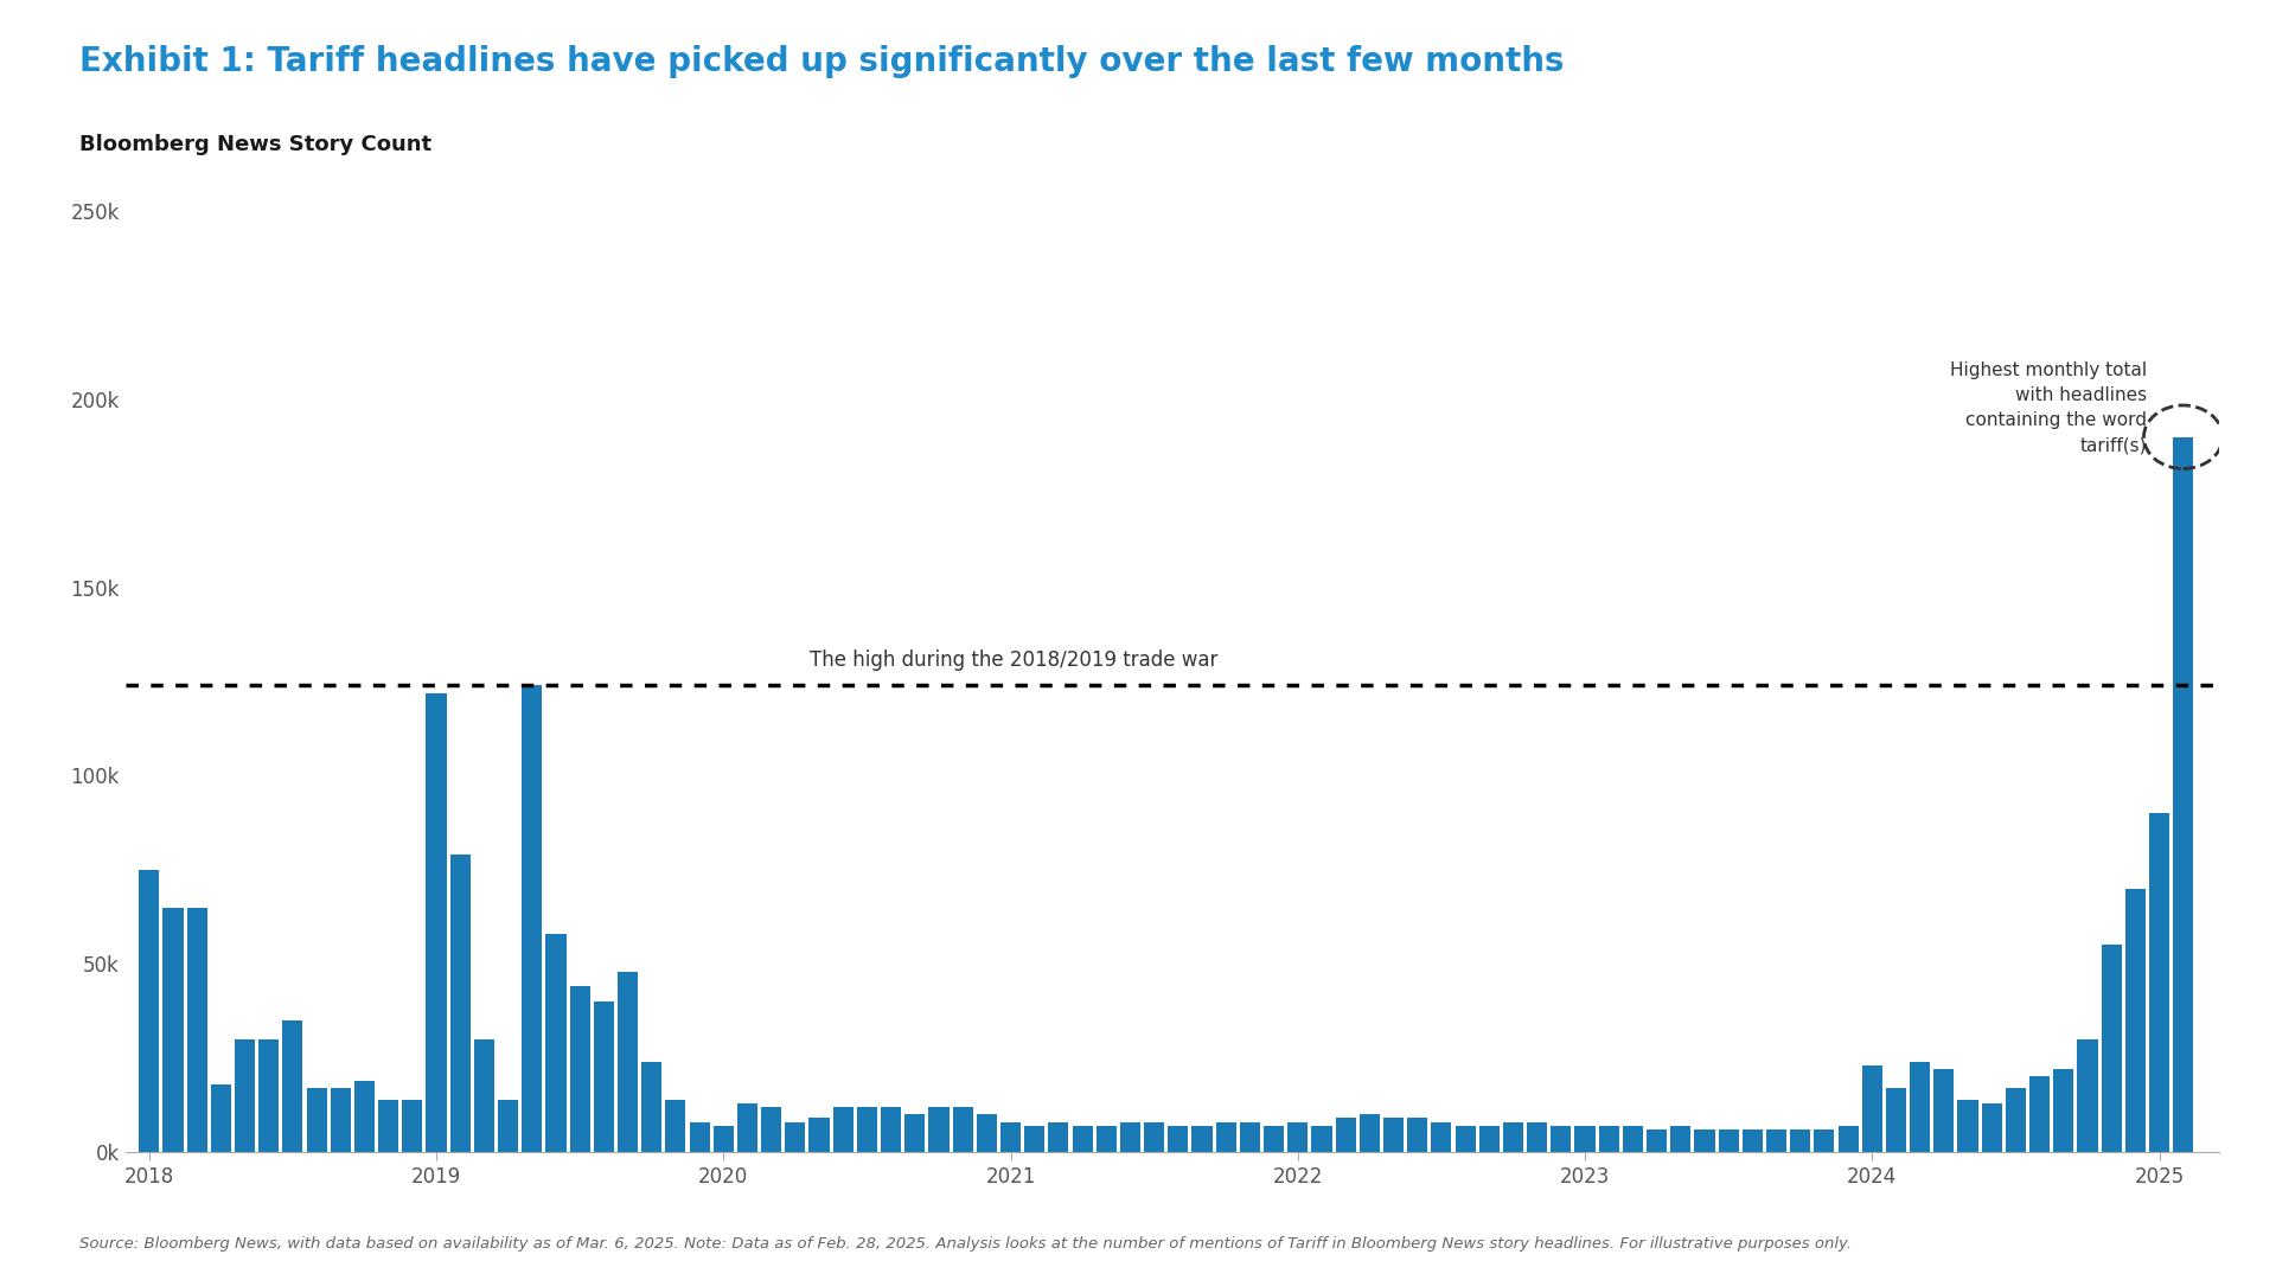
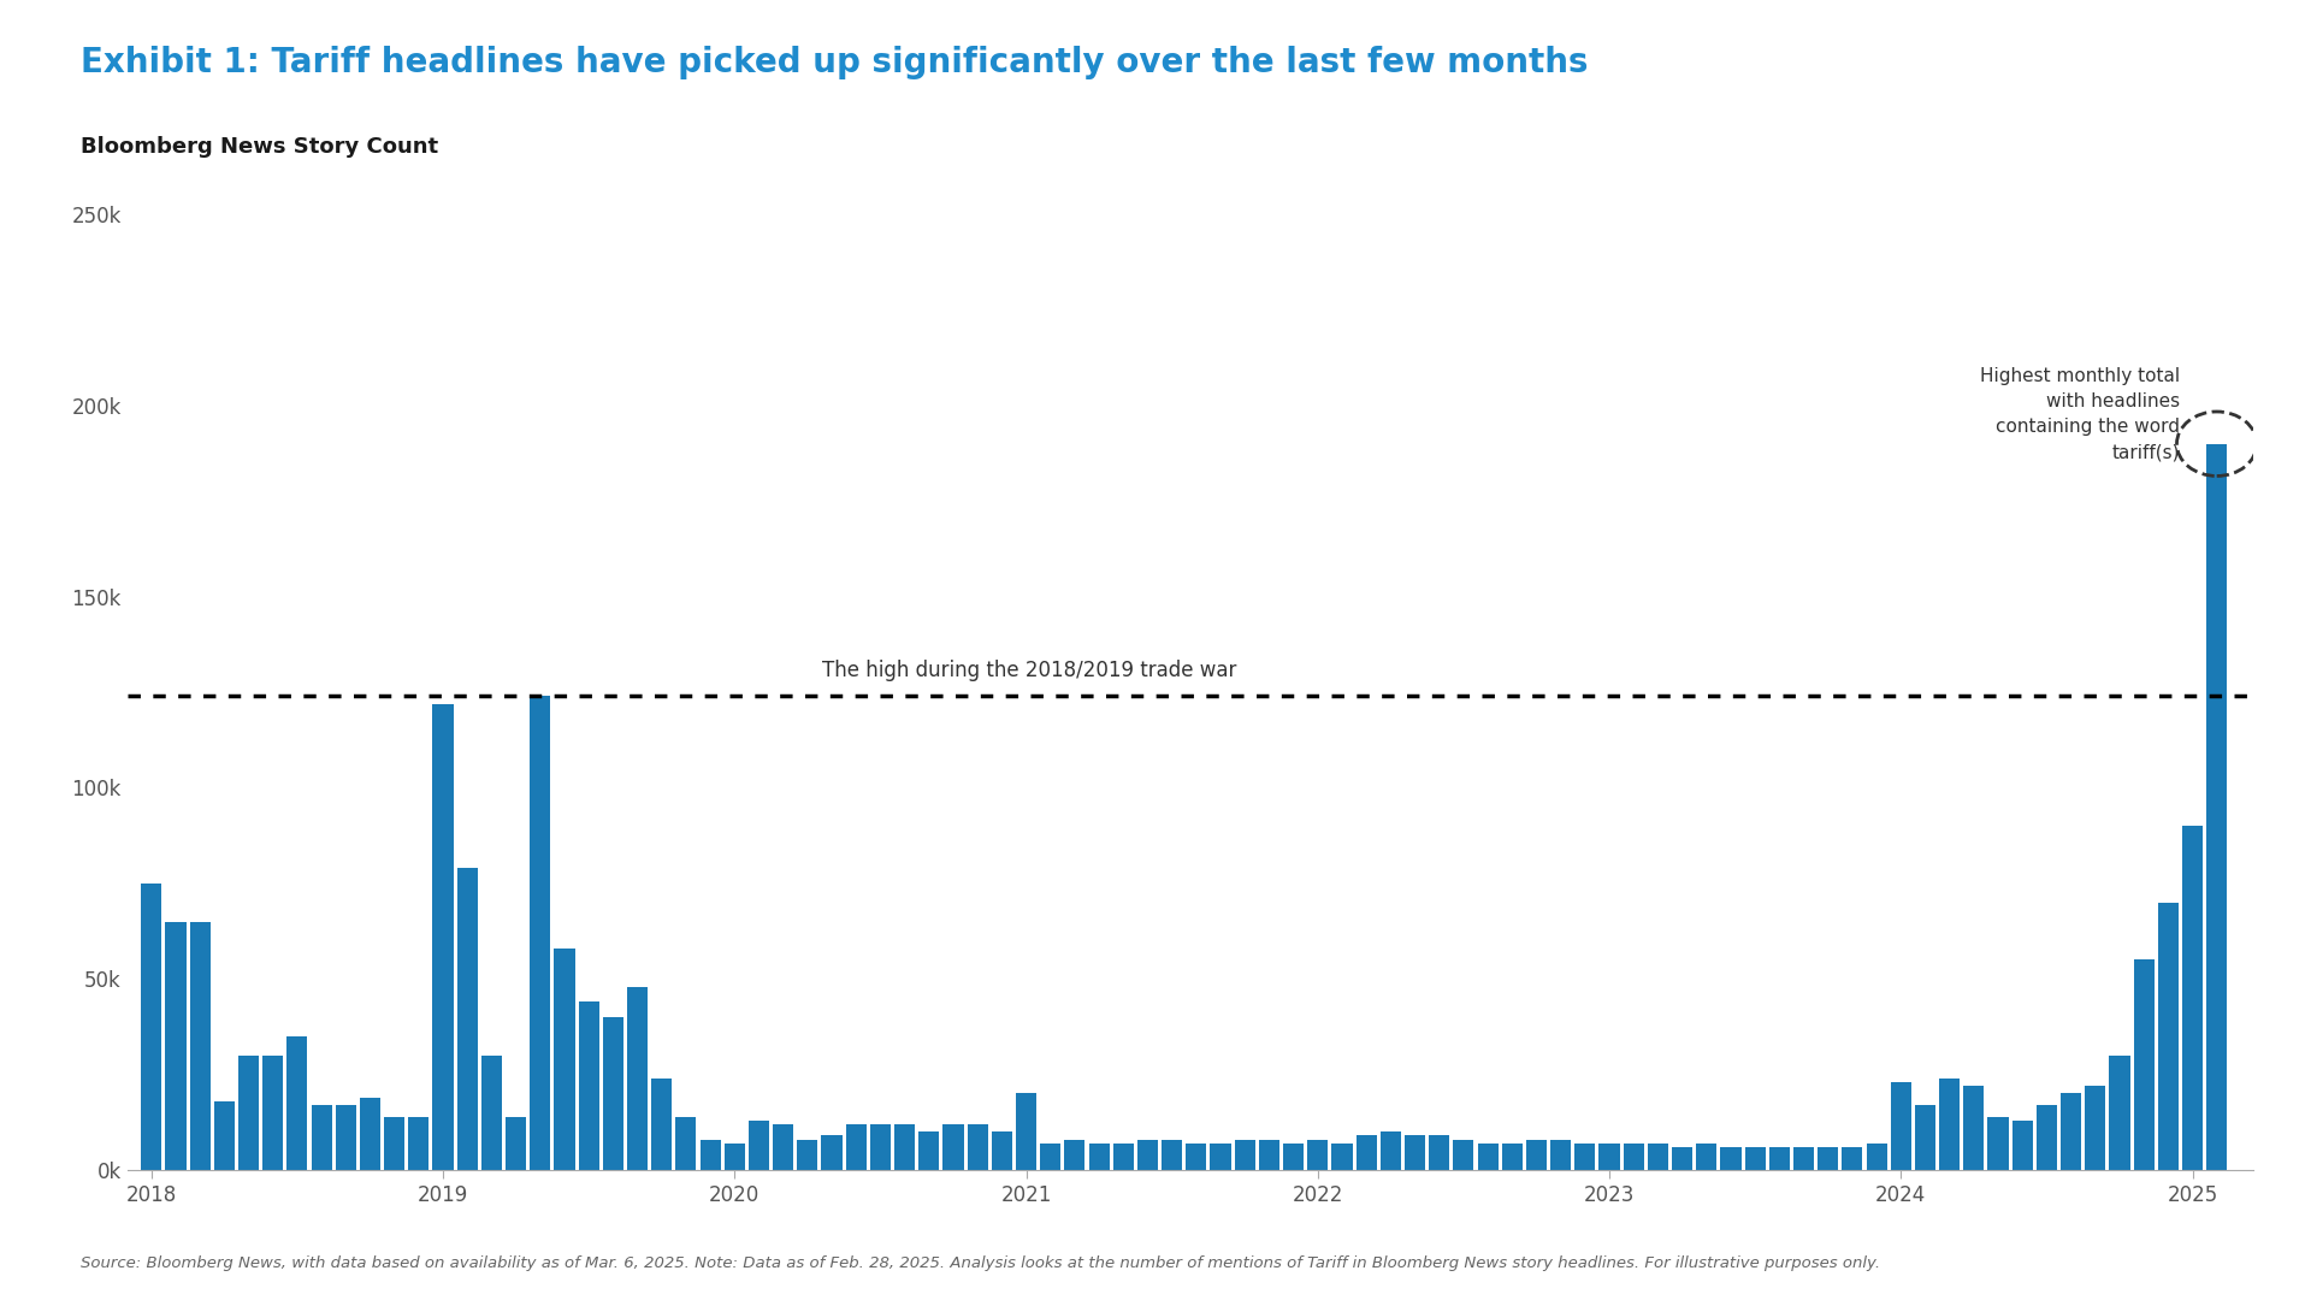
2021: 8k -> 20k
